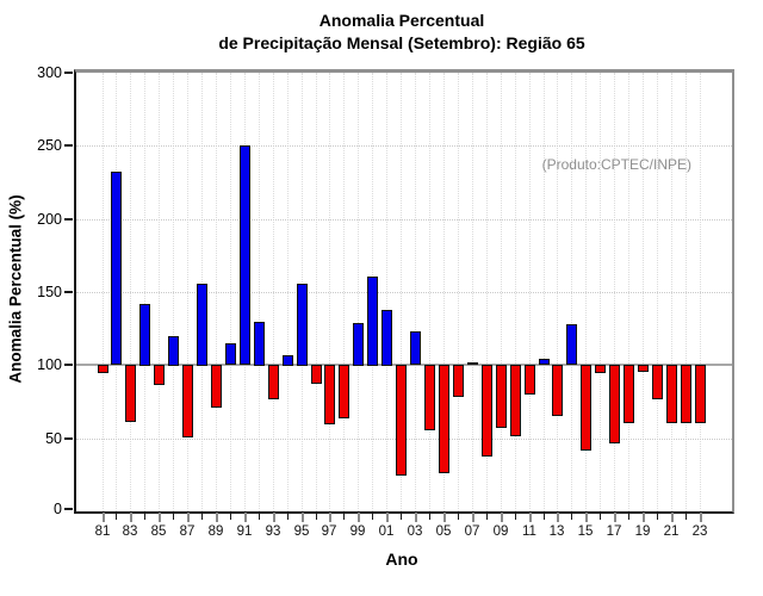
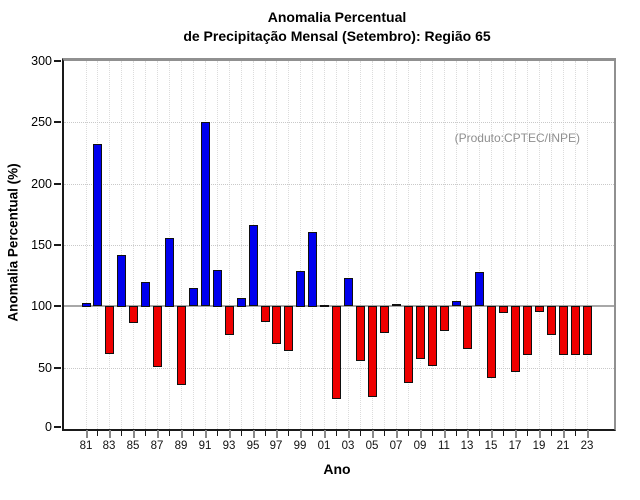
81: 94 -> 103
89: 71 -> 36
95: 156 -> 166
97: 59 -> 69
01: 138 -> 101
